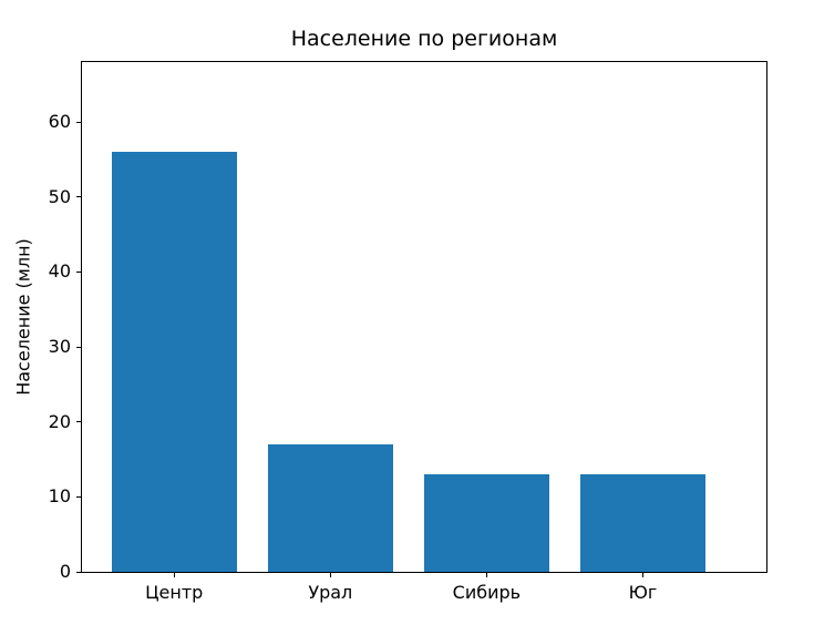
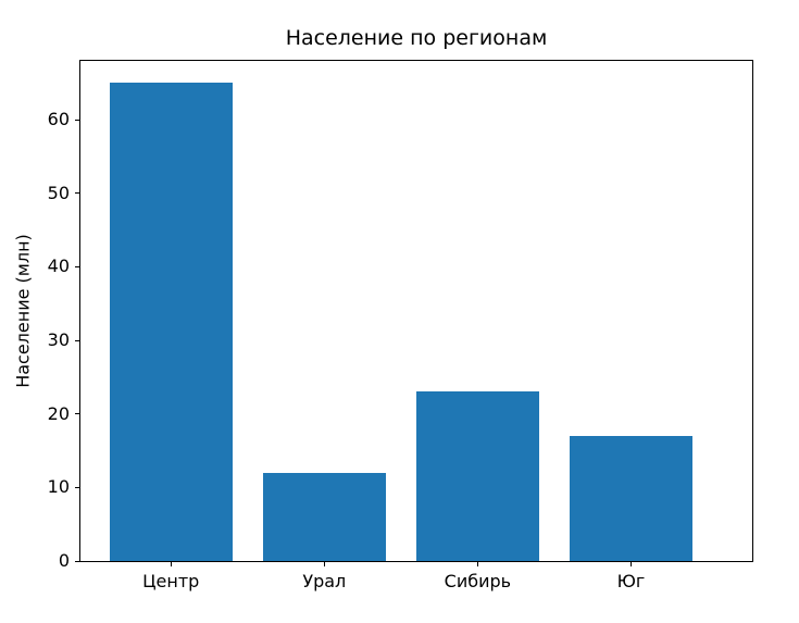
Центр: 56 -> 65
Урал: 17 -> 12
Сибирь: 13 -> 23
Юг: 13 -> 17
